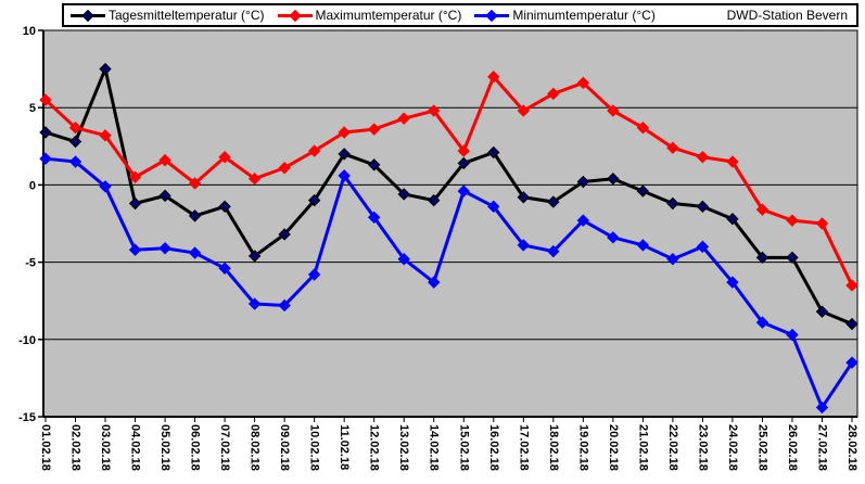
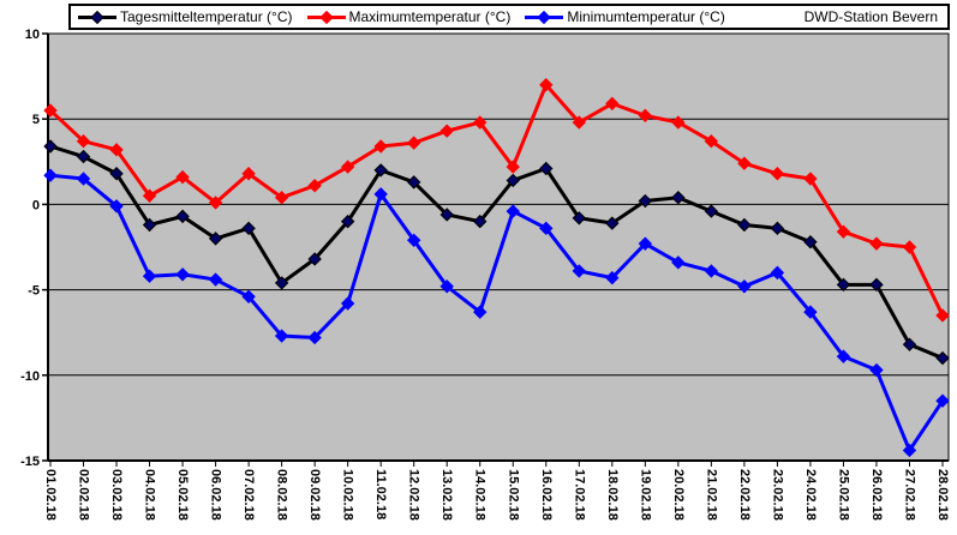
Tagesmitteltemperatur (°C)/03.02.18: 7.5 -> 1.8
Maximumtemperatur (°C)/19.02.18: 6.6 -> 5.2
